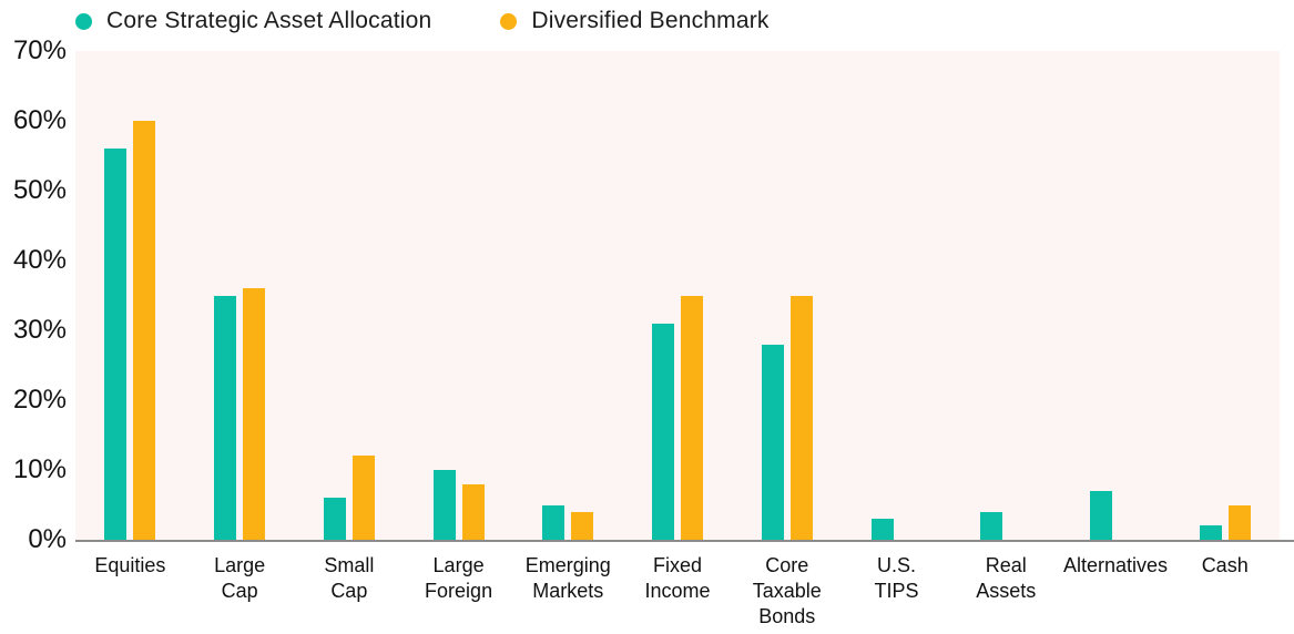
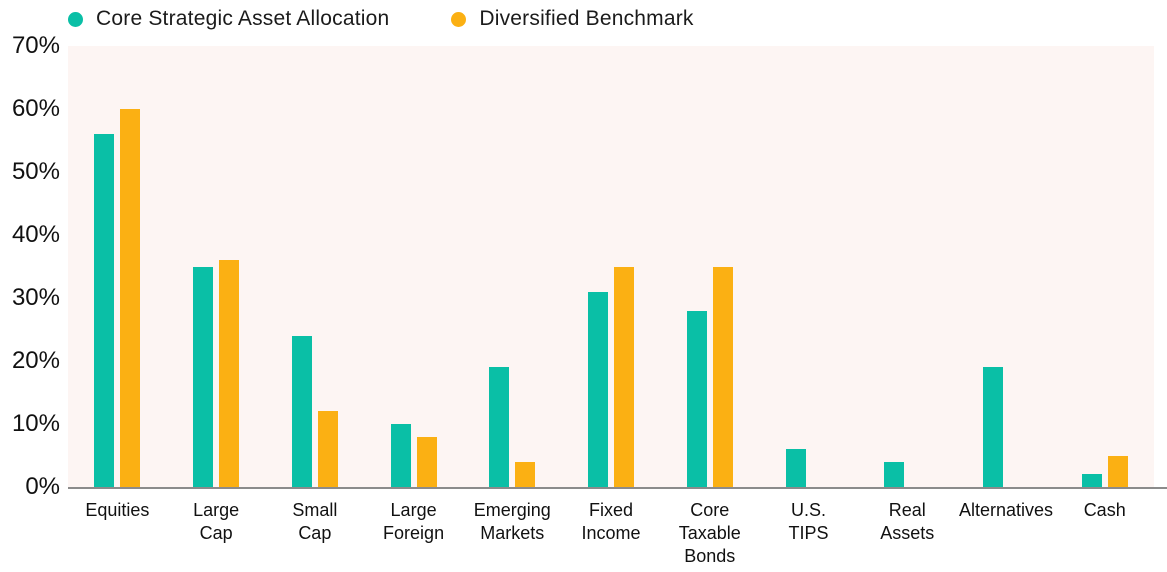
Core Strategic Asset Allocation/Small Cap: 6% -> 24%
Core Strategic Asset Allocation/Emerging Markets: 5% -> 19%
Core Strategic Asset Allocation/U.S. TIPS: 3% -> 6%
Core Strategic Asset Allocation/Alternatives: 7% -> 19%
